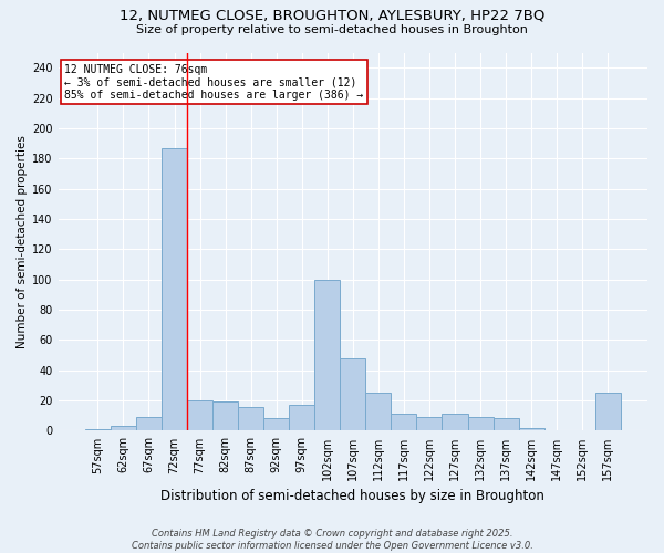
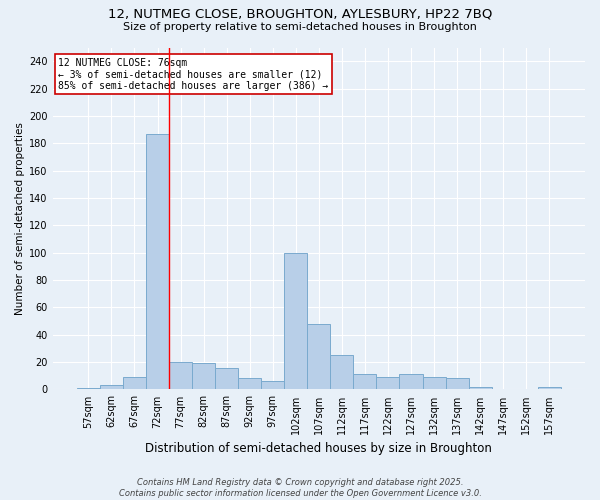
97sqm: 17 -> 6
157sqm: 25 -> 2
